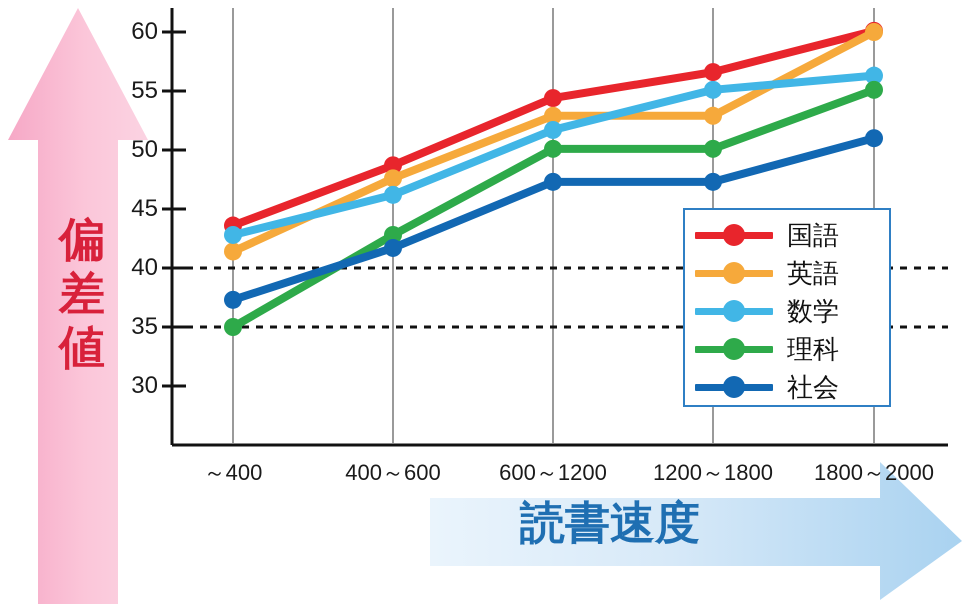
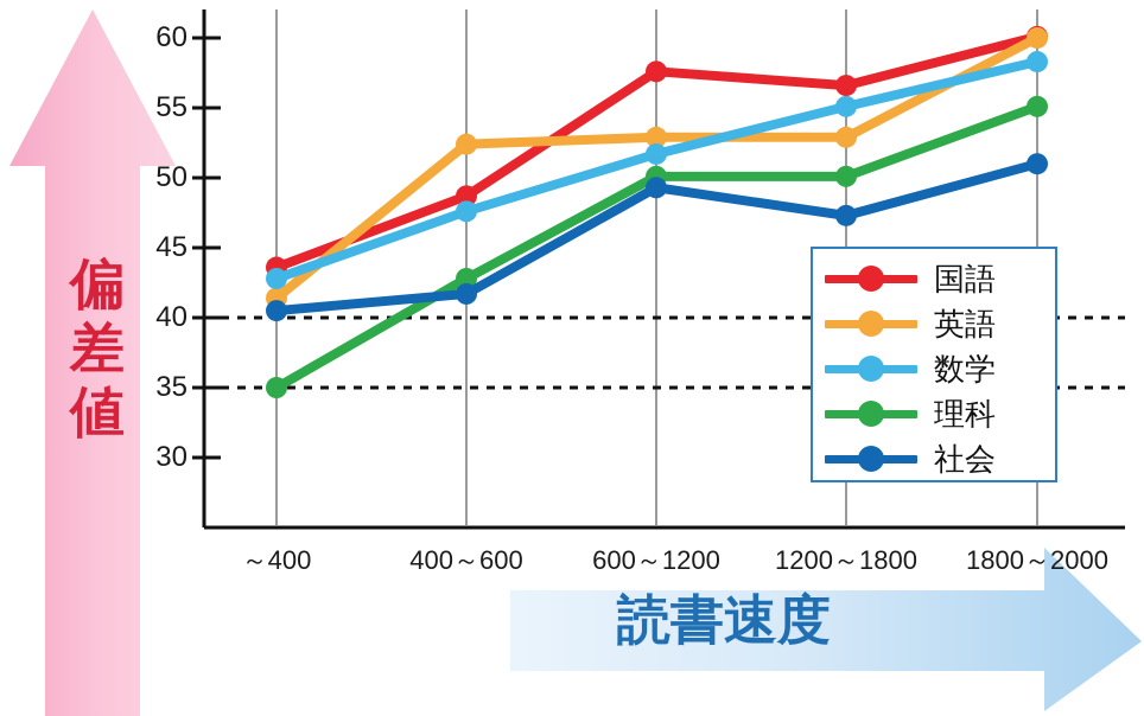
社会/～400: 37.3 -> 40.5
英語/400～600: 47.6 -> 52.4
数学/400～600: 46.2 -> 47.6
国語/600～1200: 54.4 -> 57.6
社会/600～1200: 47.3 -> 49.3
数学/1800～2000: 56.3 -> 58.3
